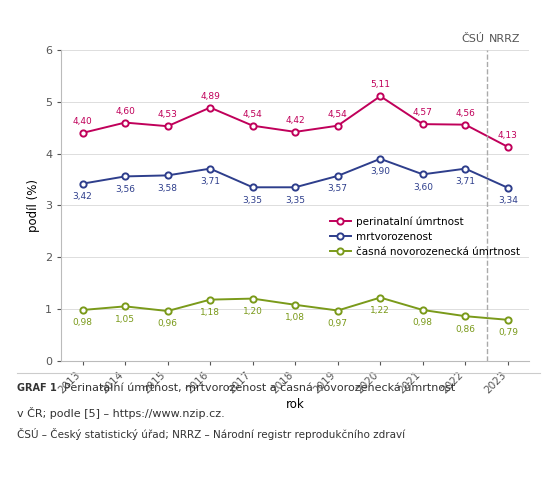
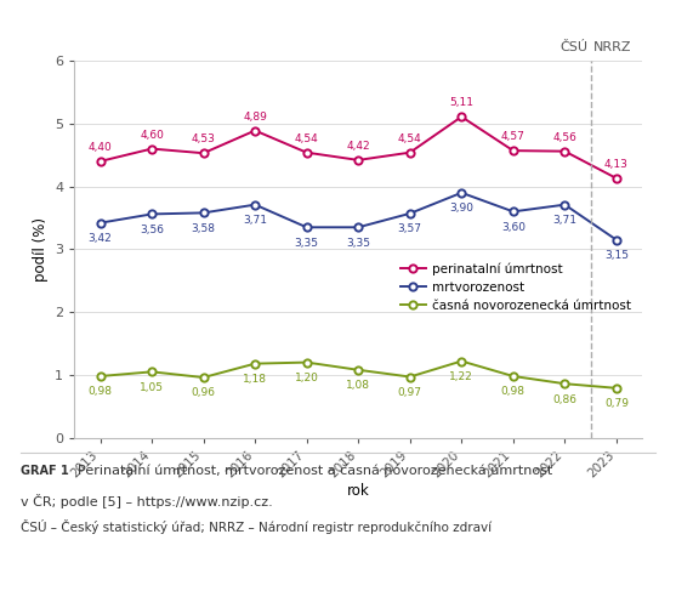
mrtvorozenost/2023: 3,34 -> 3,15
